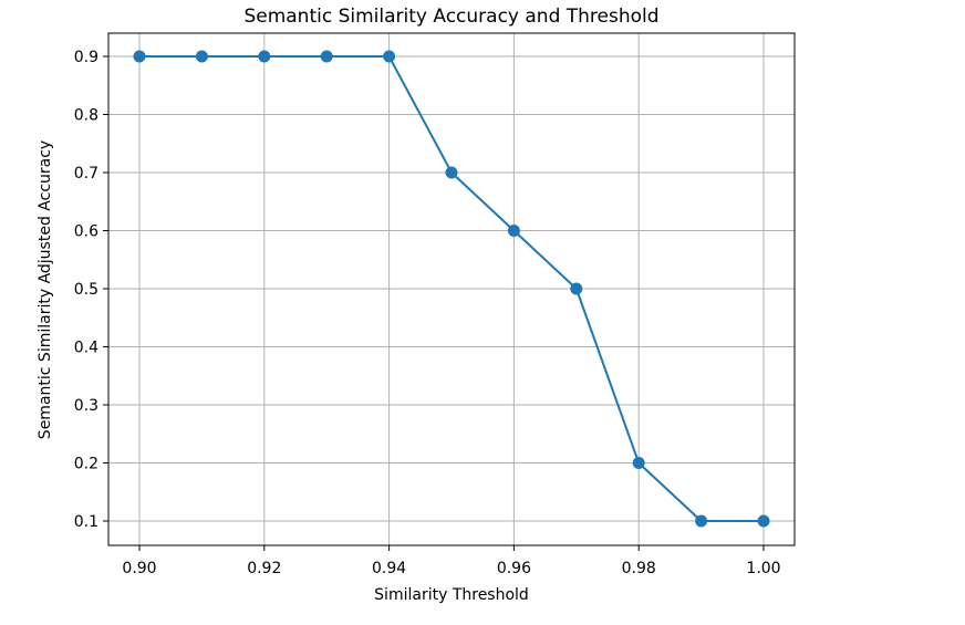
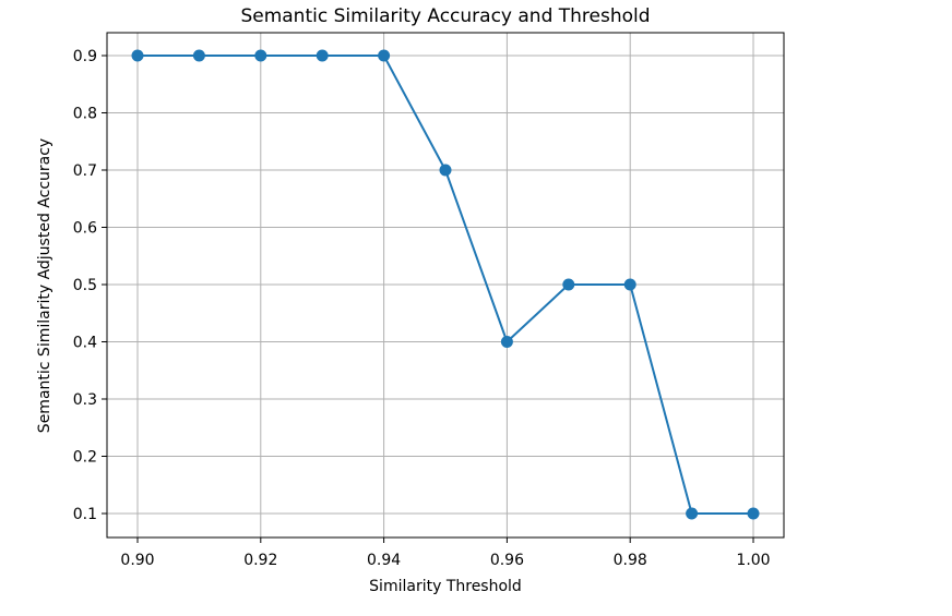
0.96: 0.6 -> 0.4
0.98: 0.2 -> 0.5
